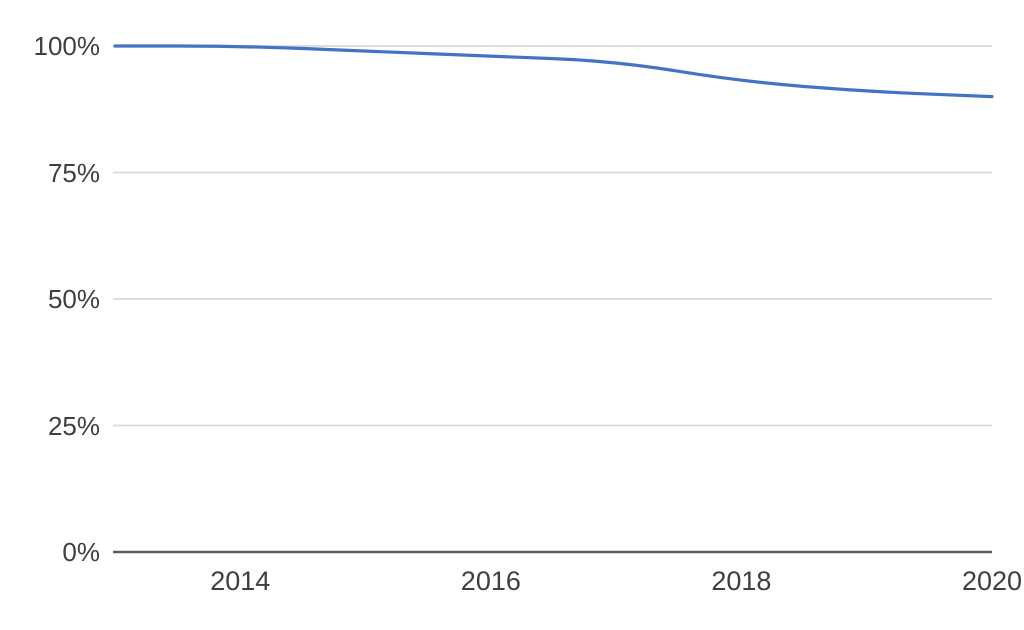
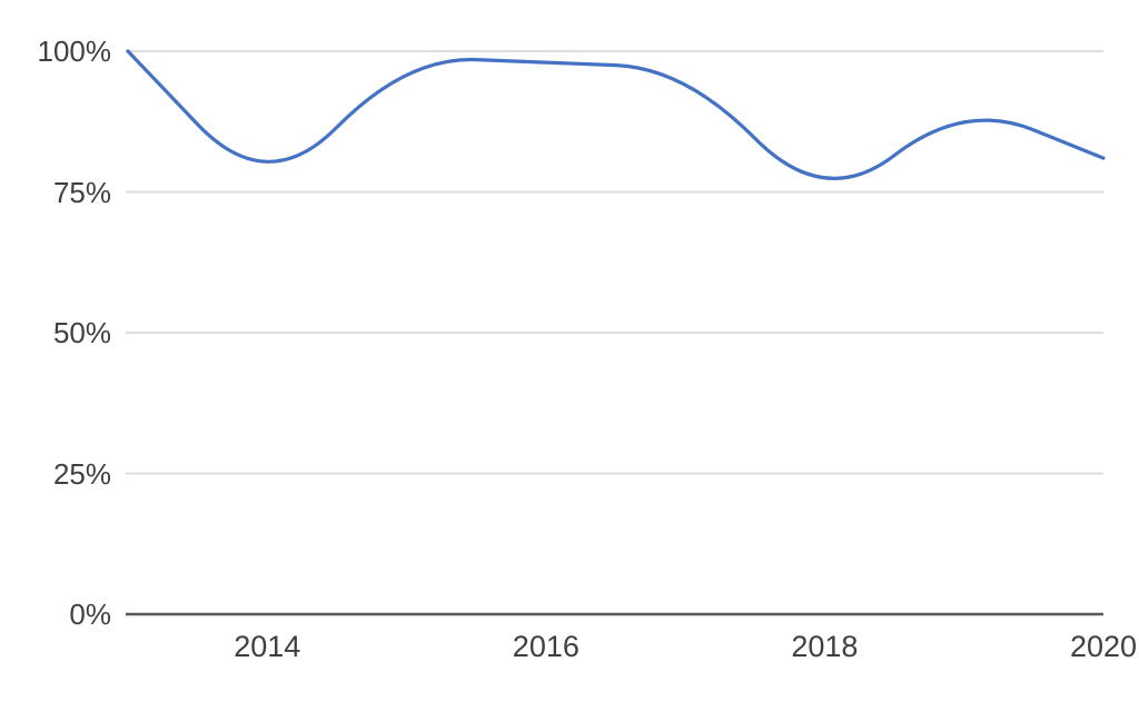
2014: 100% -> 74%
2018: 93% -> 72%
2020: 90% -> 81%
